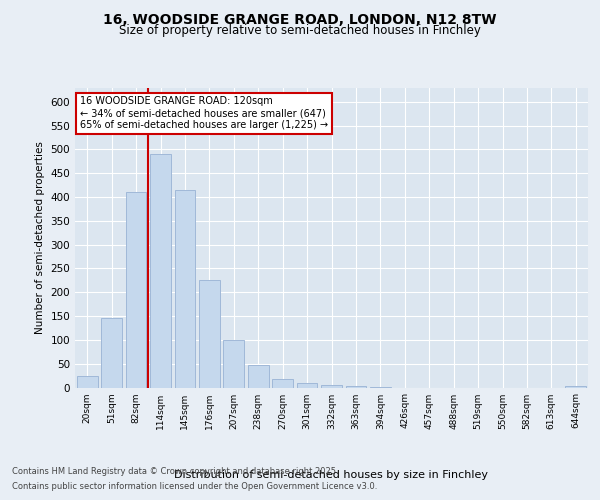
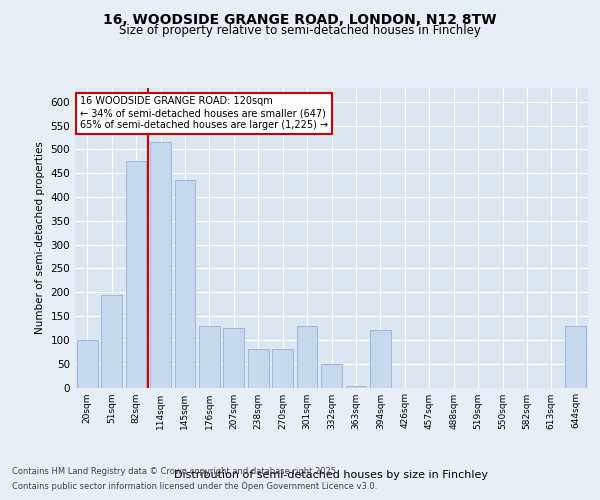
20sqm: 25 -> 100
51sqm: 145 -> 195
82sqm: 410 -> 475
114sqm: 490 -> 515
145sqm: 415 -> 435
176sqm: 225 -> 130
207sqm: 100 -> 125
238sqm: 47 -> 80
270sqm: 17 -> 80
301sqm: 10 -> 130
332sqm: 6 -> 50
394sqm: 1 -> 120
644sqm: 4 -> 130
